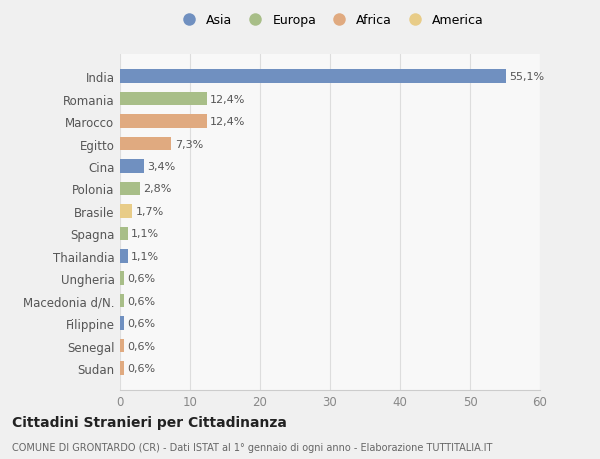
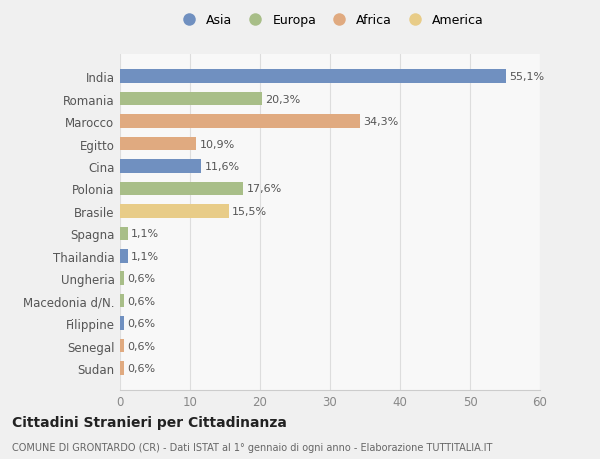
Romania: 12,4% -> 20,3%
Marocco: 12,4% -> 34,3%
Egitto: 7,3% -> 10,9%
Cina: 3,4% -> 11,6%
Polonia: 2,8% -> 17,6%
Brasile: 1,7% -> 15,5%
